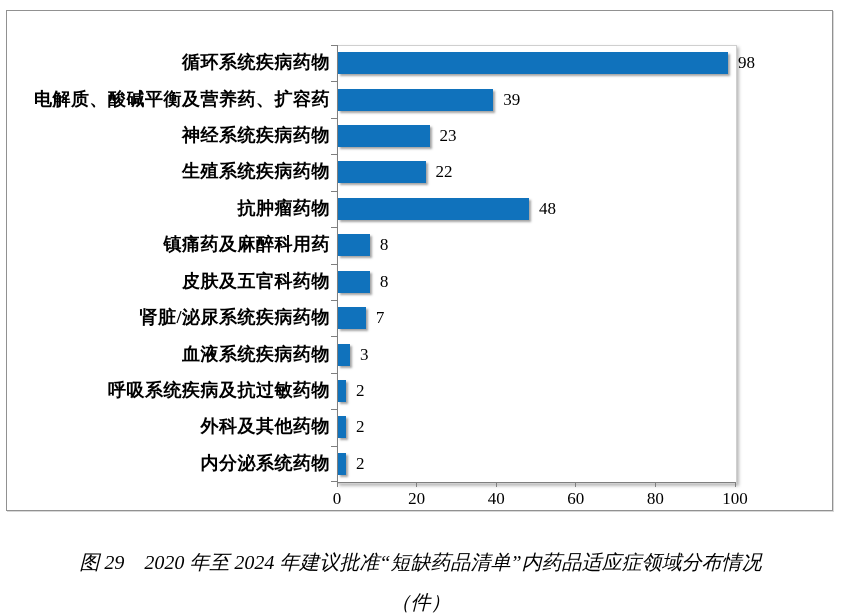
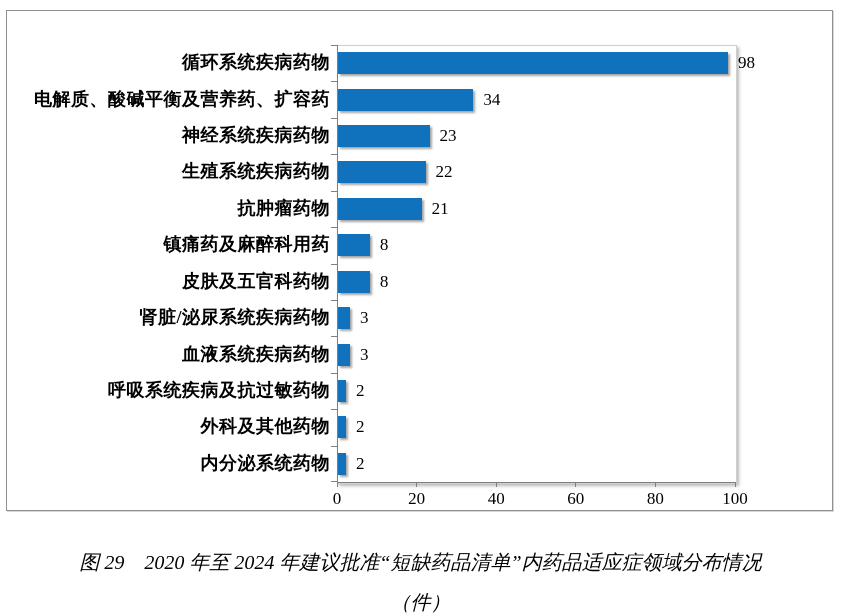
电解质、酸碱平衡及营养药、扩容药: 39 -> 34
抗肿瘤药物: 48 -> 21
肾脏/泌尿系统疾病药物: 7 -> 3
